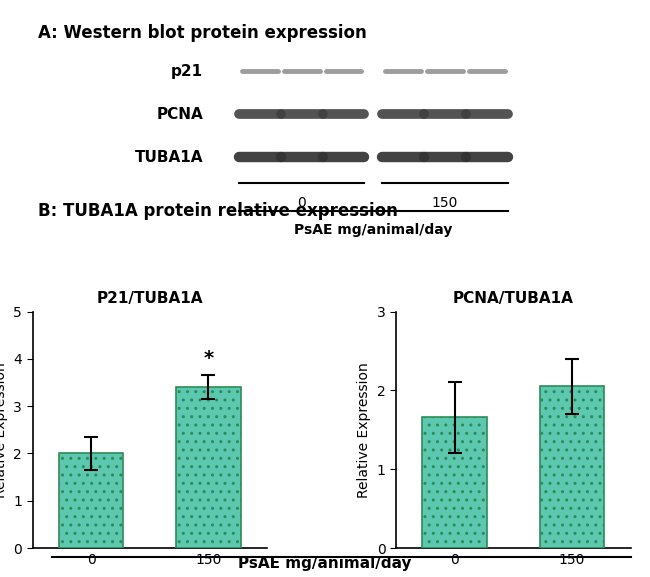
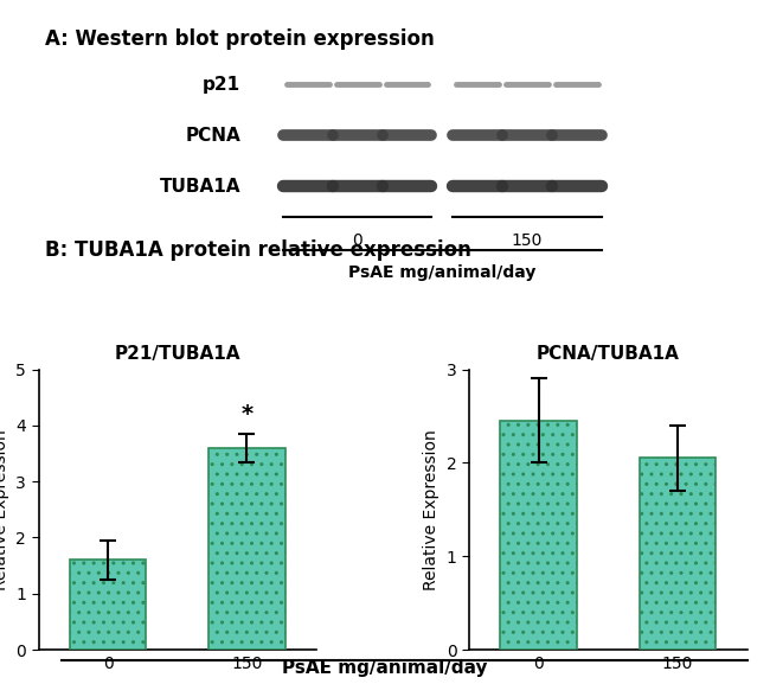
P21/TUBA1A/0: 2.0 -> 1.6
P21/TUBA1A/150: 3.4 -> 3.6
PCNA/TUBA1A/0: 1.66 -> 2.45
